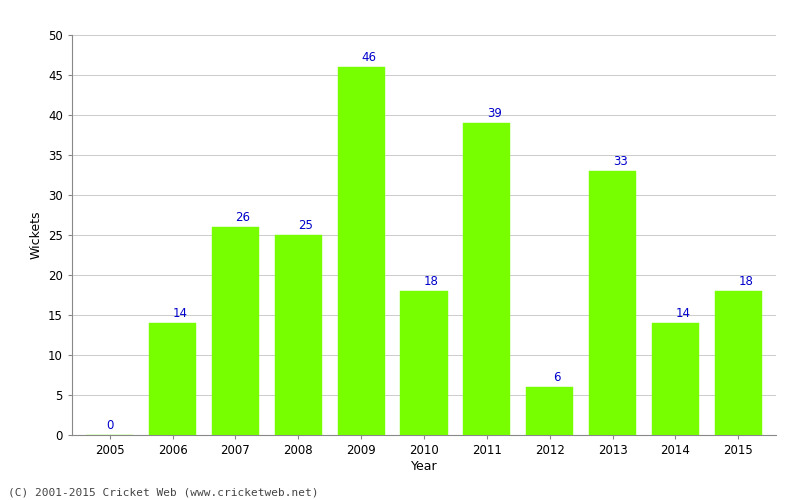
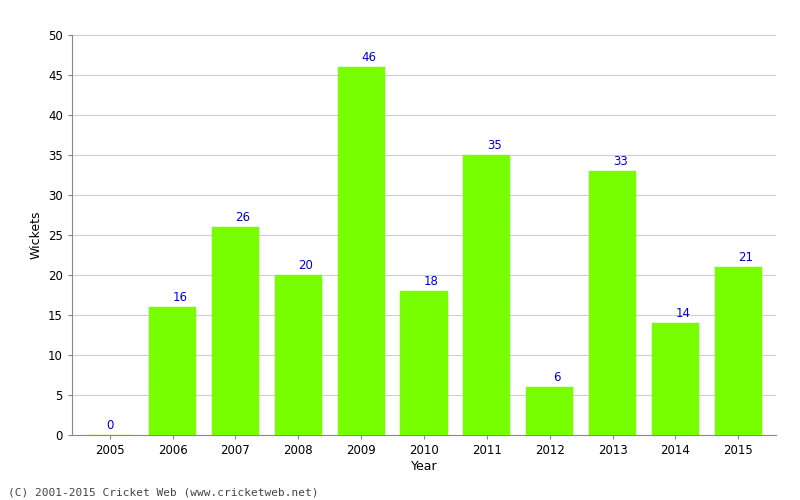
2006: 14 -> 16
2008: 25 -> 20
2011: 39 -> 35
2015: 18 -> 21
